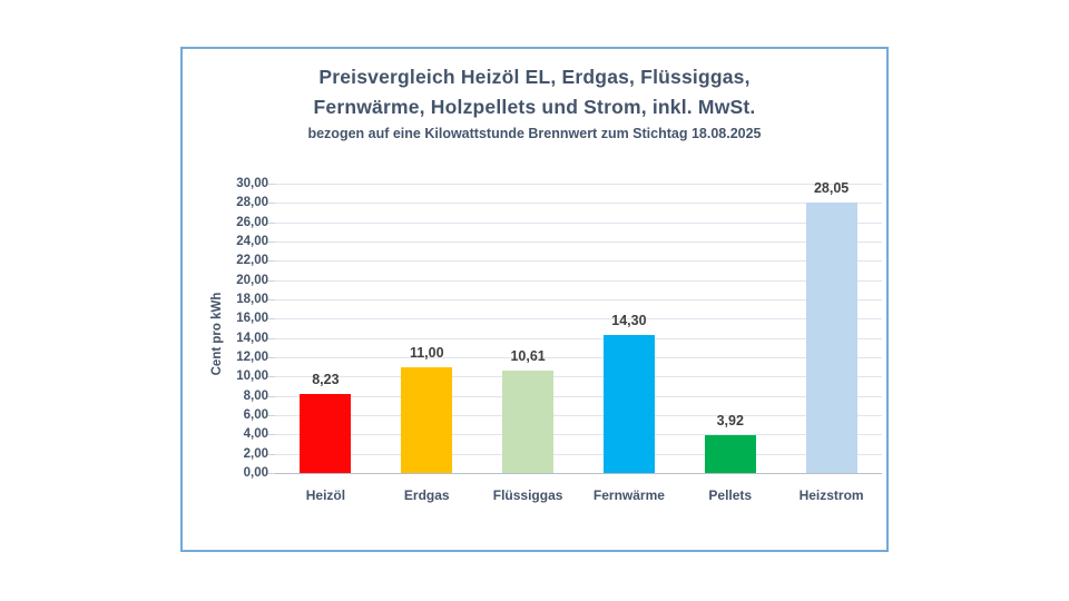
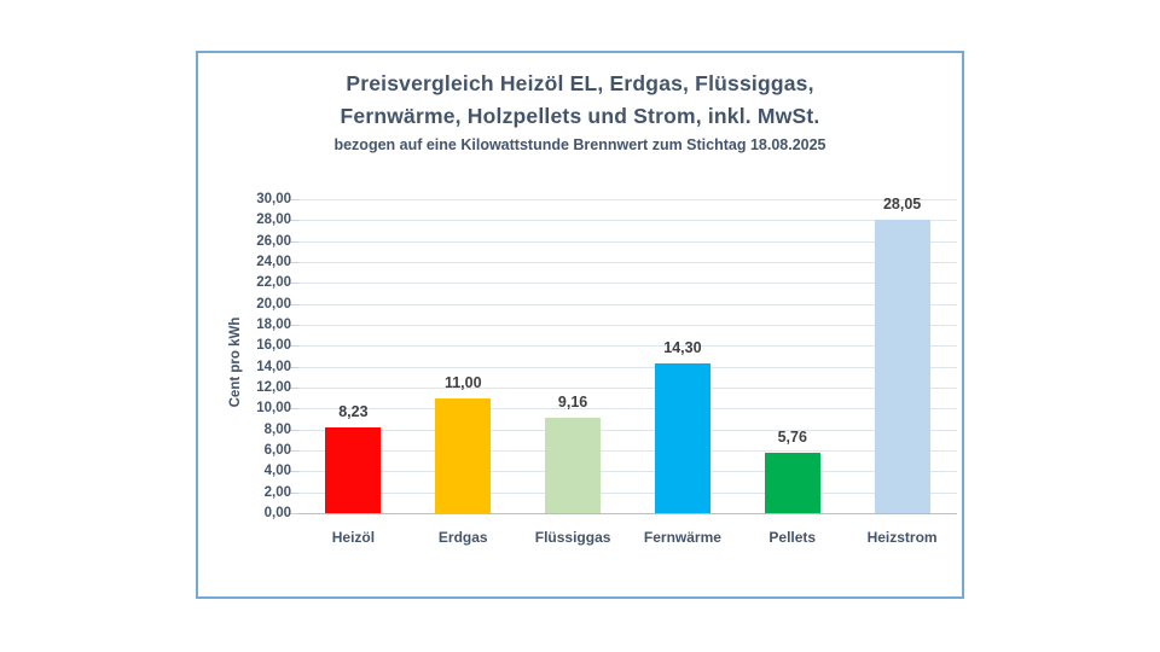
Flüssiggas: 10,61 -> 9,16
Pellets: 3,92 -> 5,76
